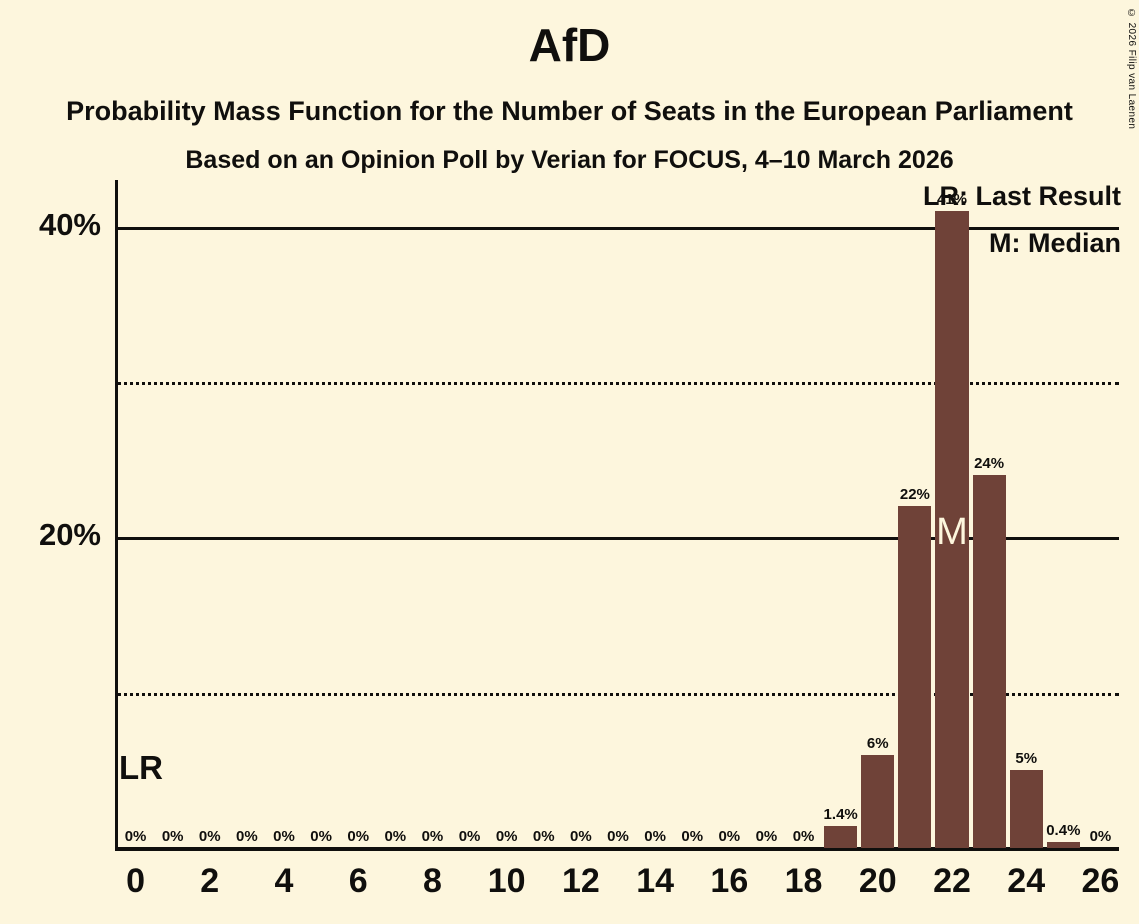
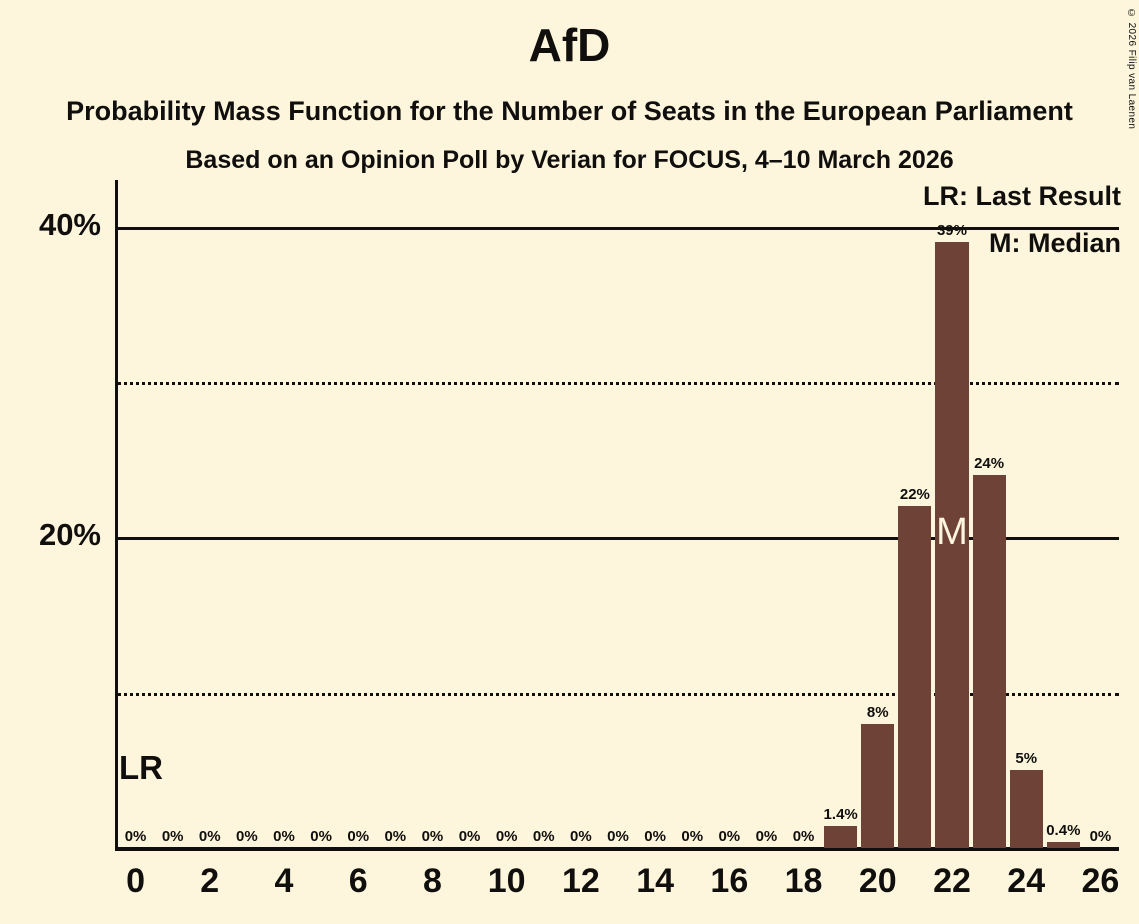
20: 6% -> 8%
22: 41% -> 39%
